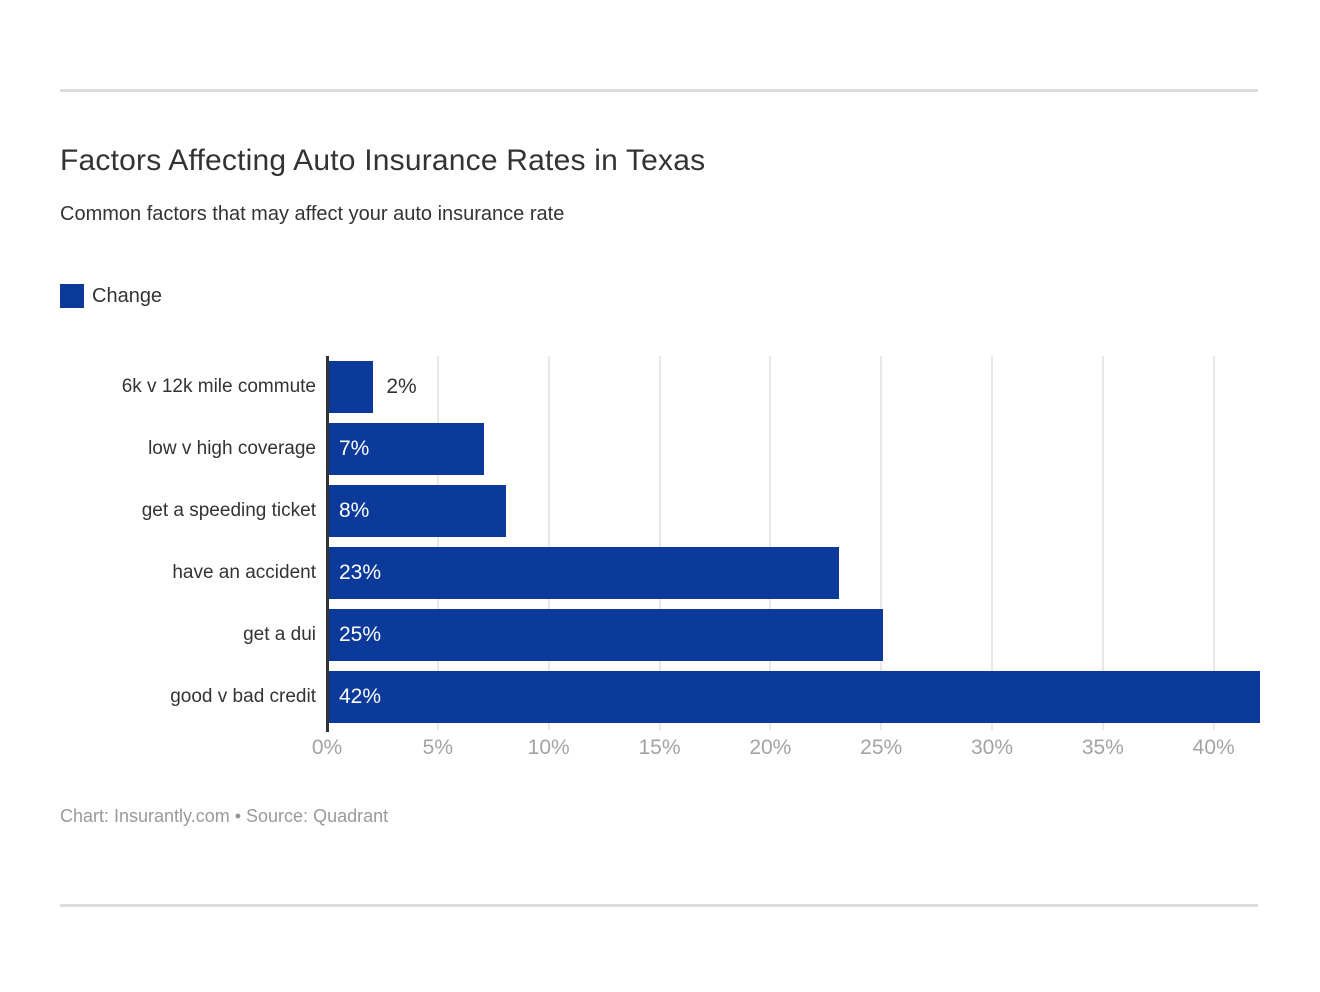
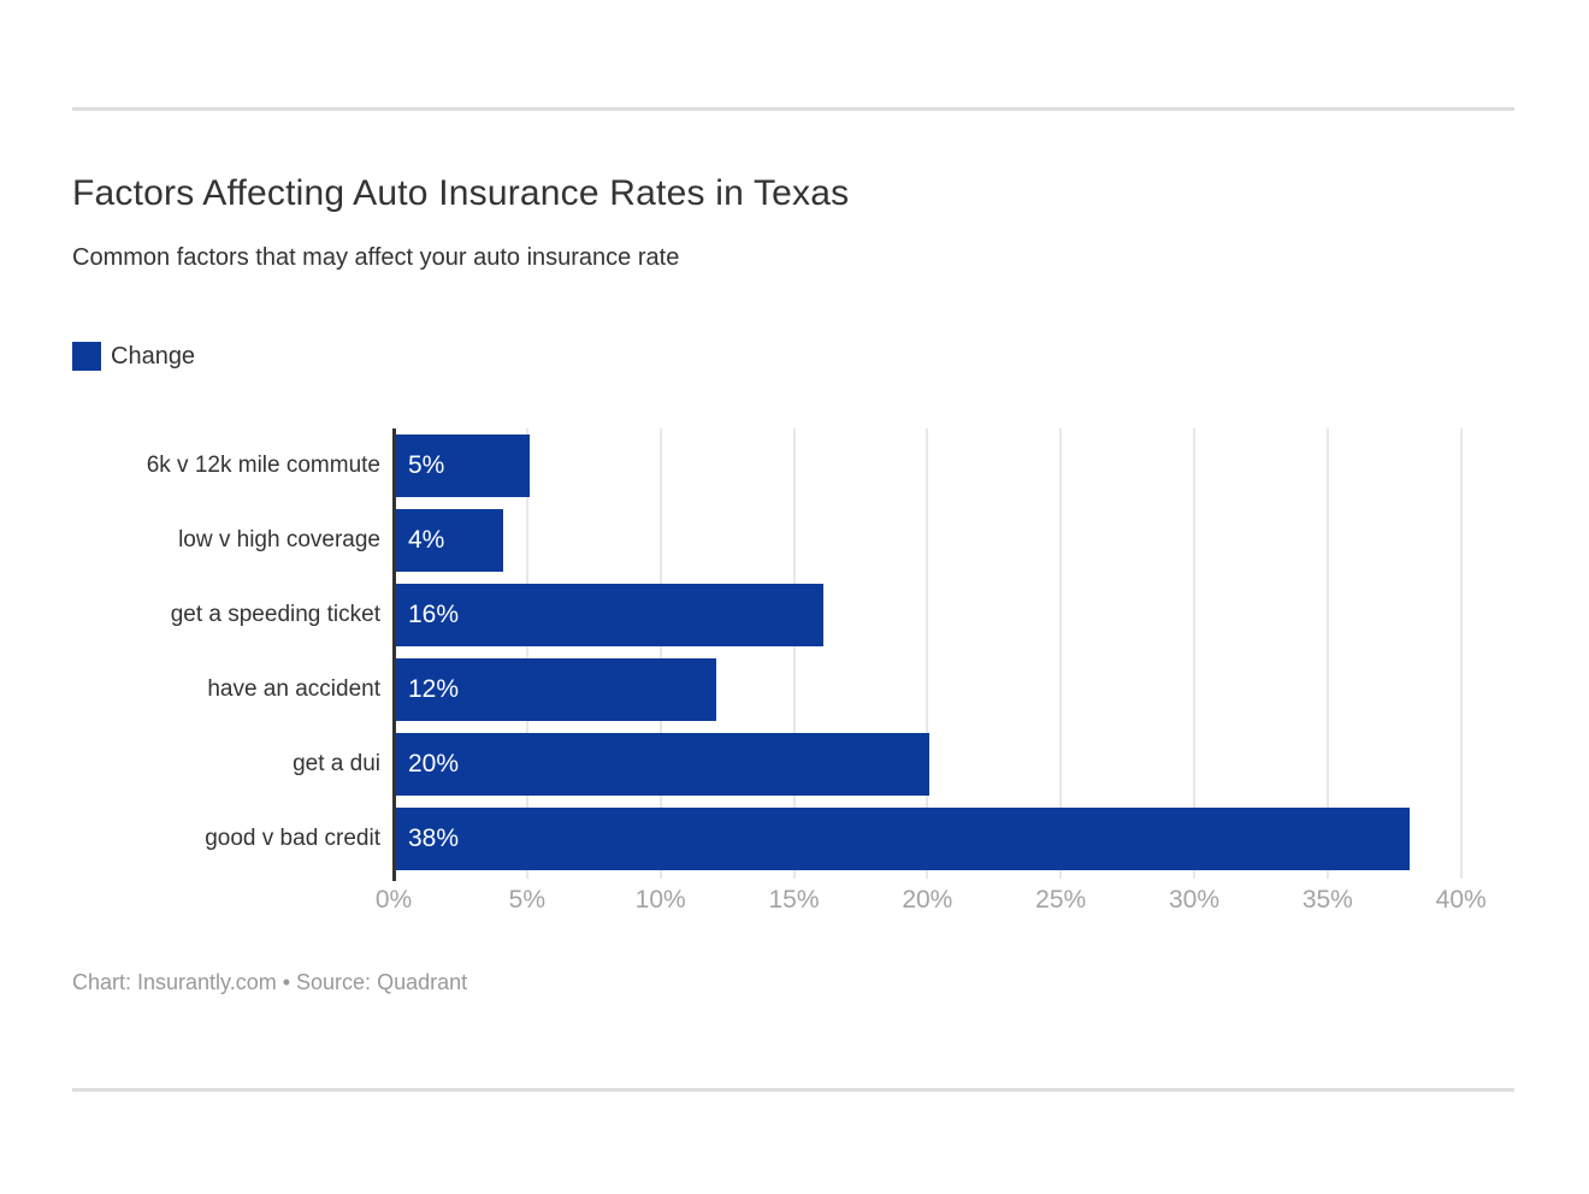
6k v 12k mile commute: 2% -> 5%
low v high coverage: 7% -> 4%
get a speeding ticket: 8% -> 16%
have an accident: 23% -> 12%
get a dui: 25% -> 20%
good v bad credit: 42% -> 38%
